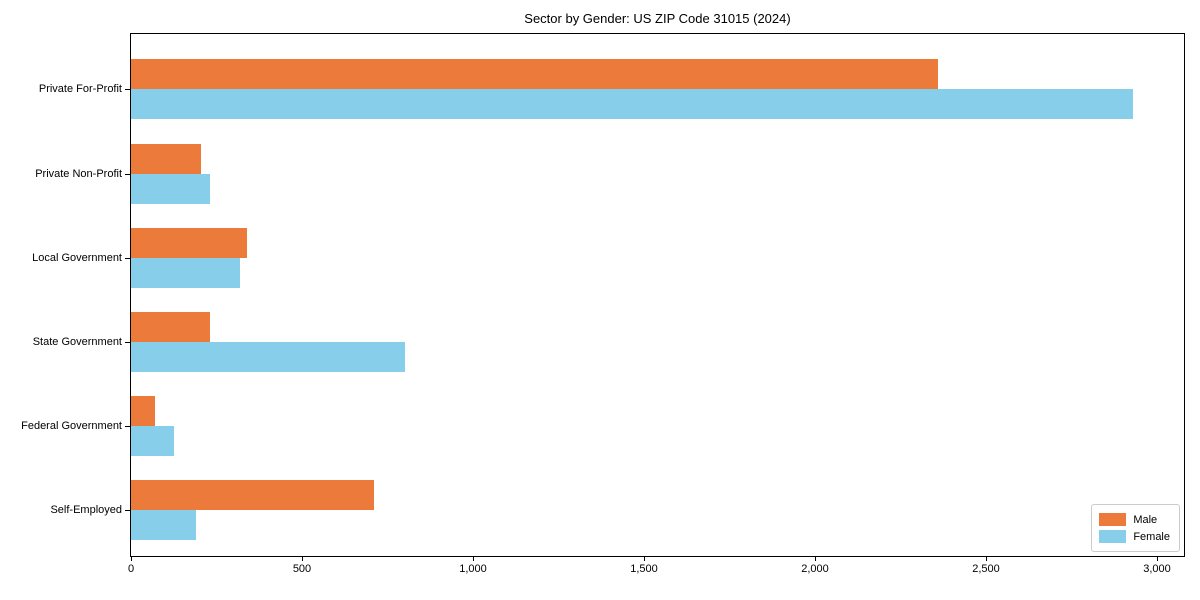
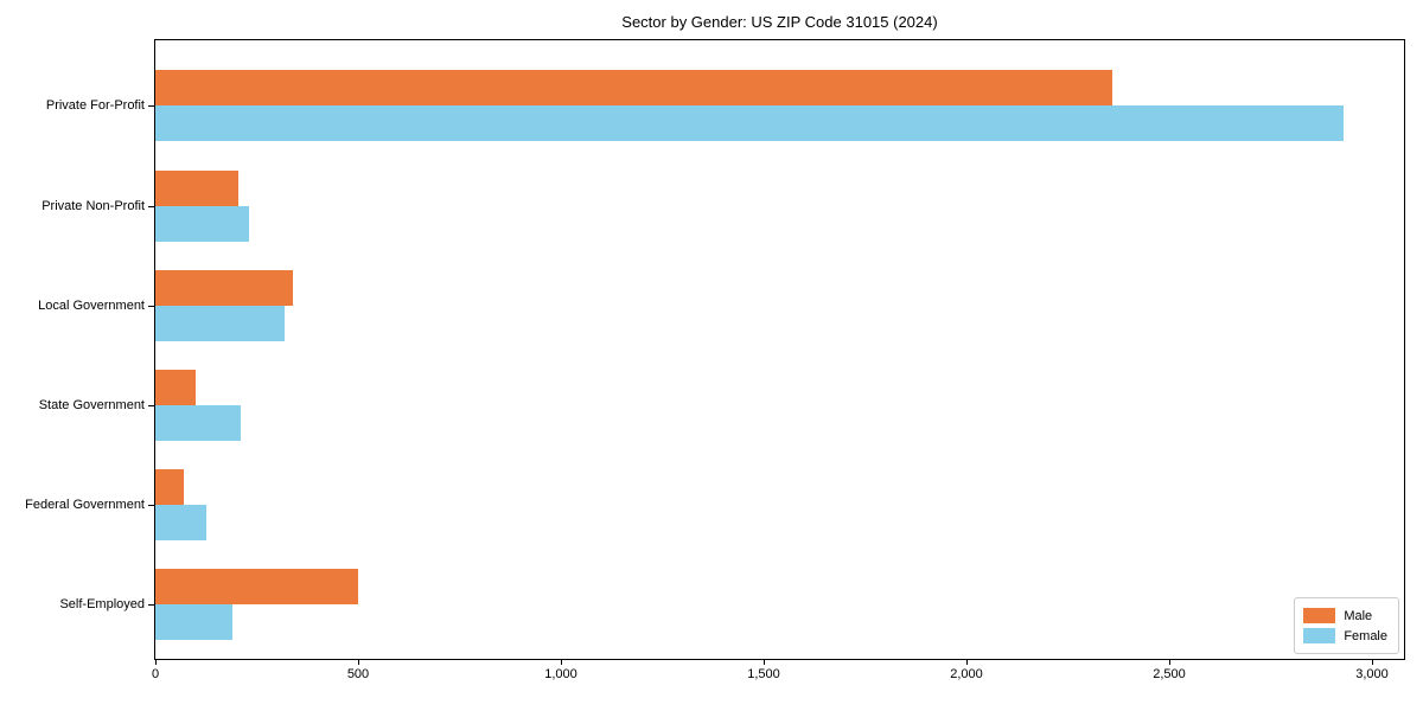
Male/State Government: 230 -> 100
Female/State Government: 800 -> 210
Male/Self-Employed: 710 -> 500
